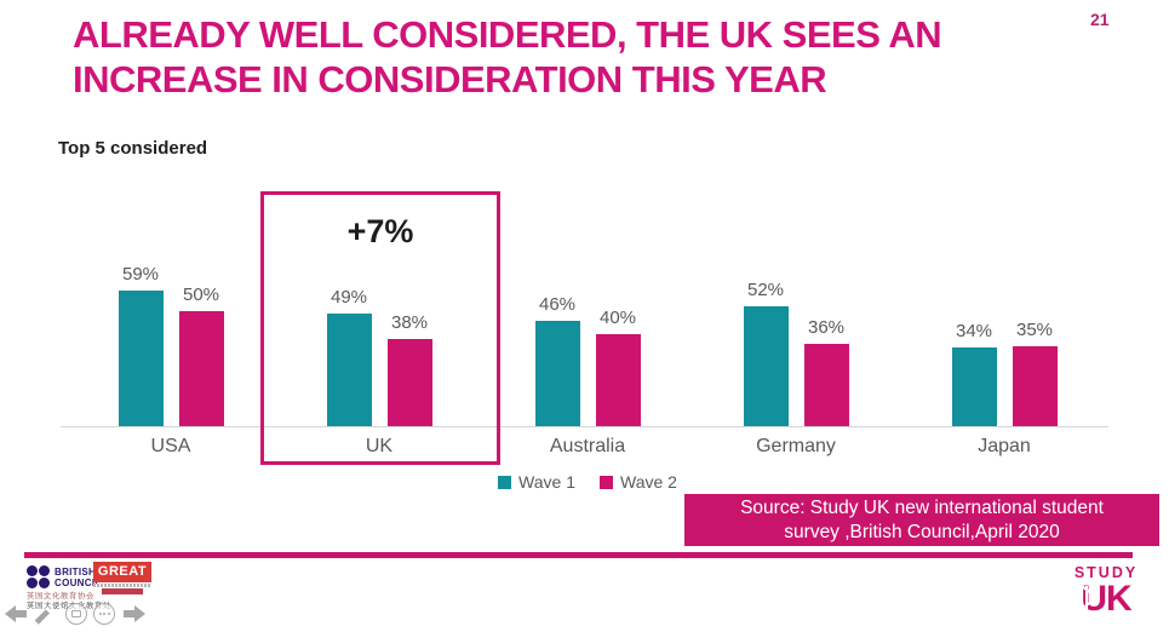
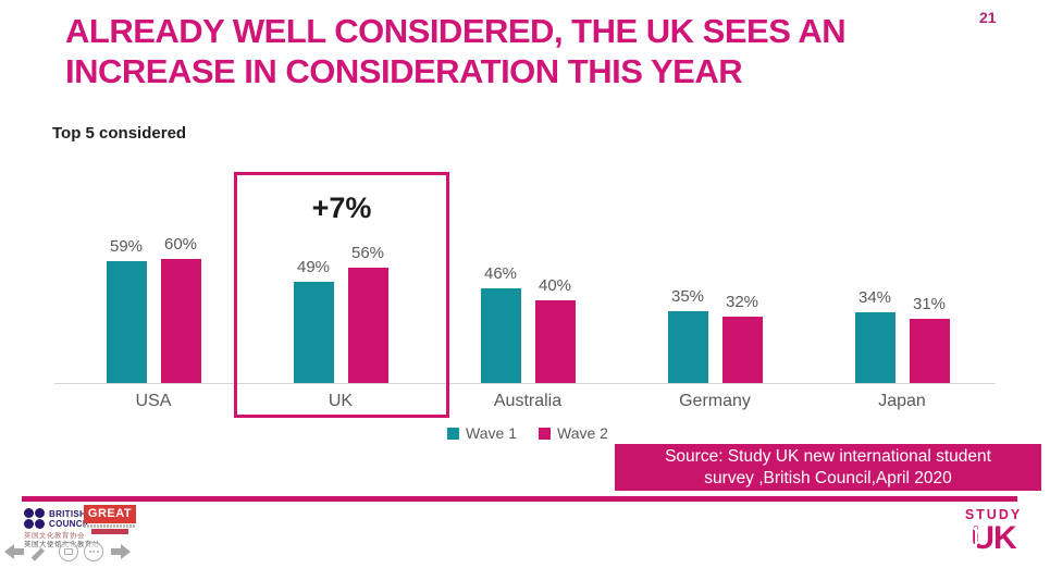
Wave 2/USA: 50% -> 60%
Wave 2/UK: 38% -> 56%
Wave 1/Germany: 52% -> 35%
Wave 2/Germany: 36% -> 32%
Wave 2/Japan: 35% -> 31%
